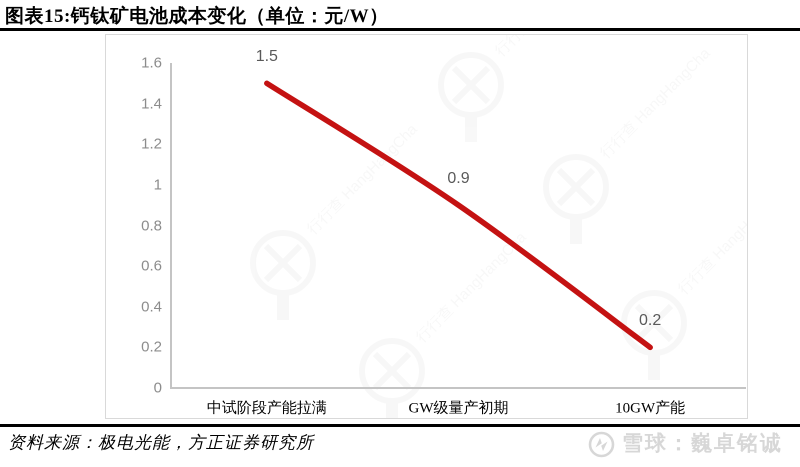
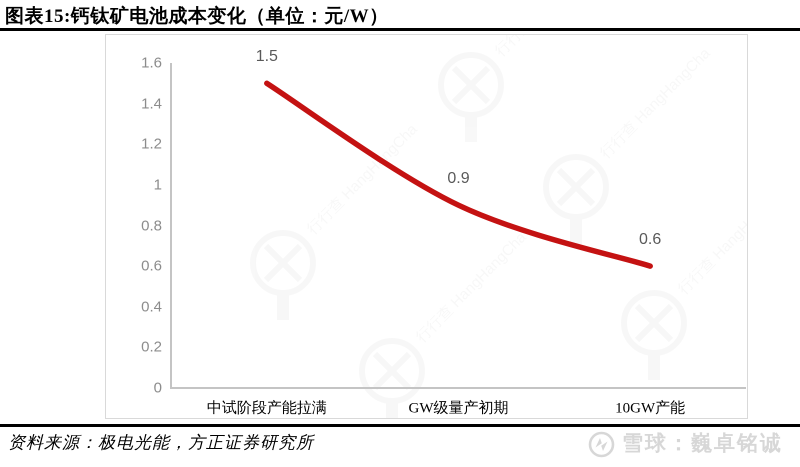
10GW产能: 0.2 -> 0.6
